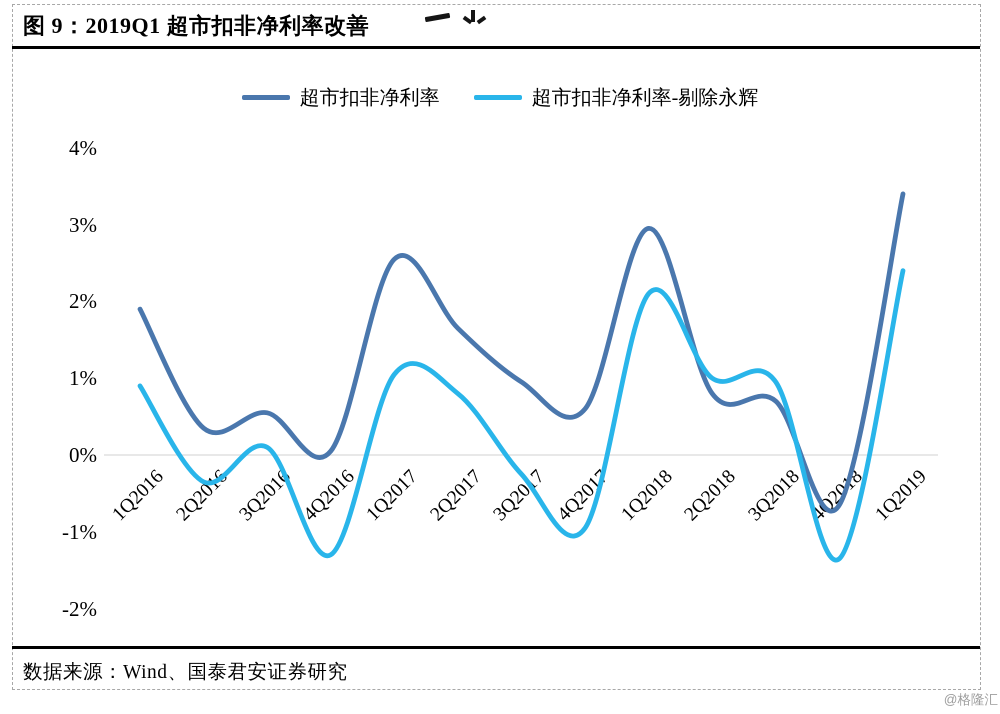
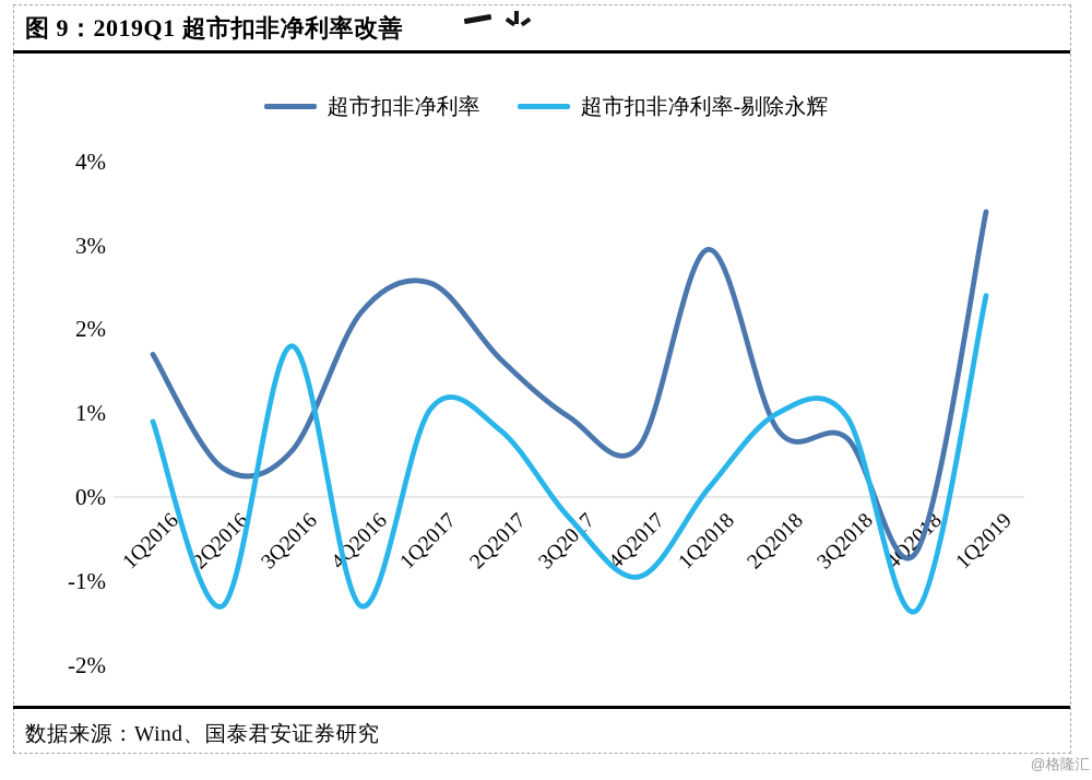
超市扣非净利率/1Q2016: 1.9% -> 1.7%
超市扣非净利率-剔除永辉/2Q2016: -0.3% -> -1.3%
超市扣非净利率-剔除永辉/3Q2016: 0.1% -> 1.8%
超市扣非净利率/4Q2016: 0.1% -> 2.2%
超市扣非净利率-剔除永辉/1Q2018: 2.1% -> 0.1%
